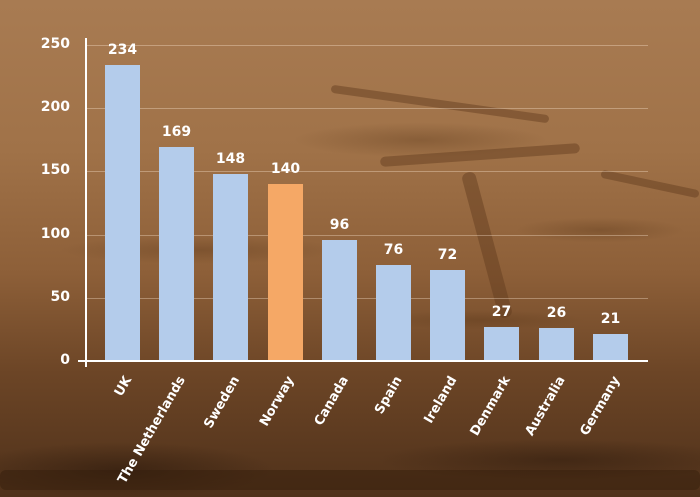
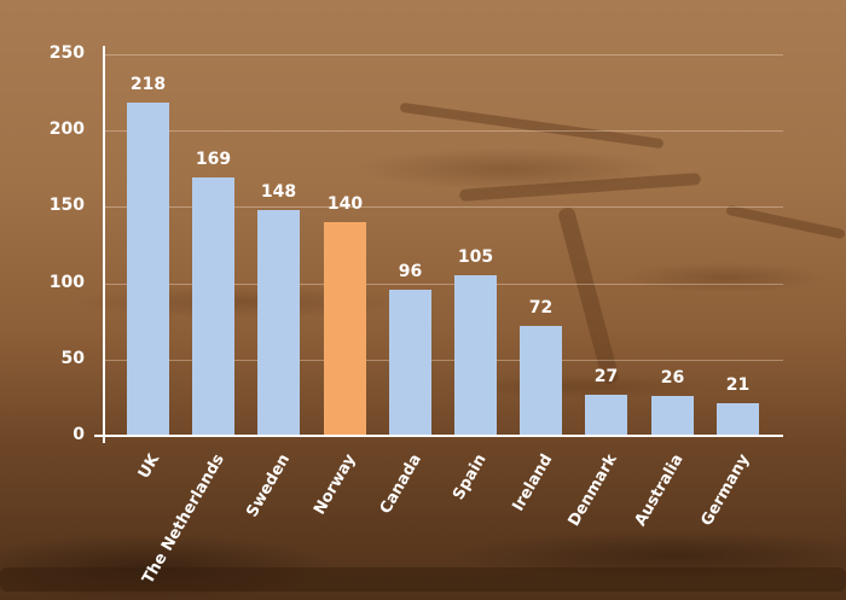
UK: 234 -> 218
Spain: 76 -> 105
